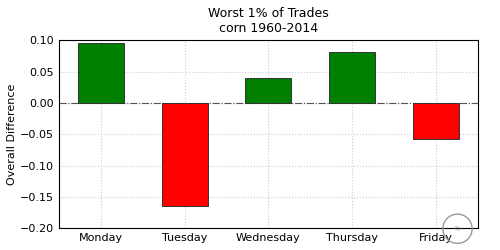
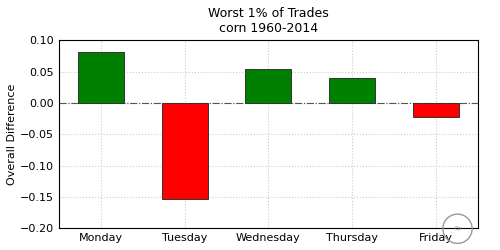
Monday: 0.095 -> 0.082
Tuesday: -0.165 -> -0.154
Wednesday: 0.040 -> 0.054
Thursday: 0.082 -> 0.040
Friday: -0.058 -> -0.022
